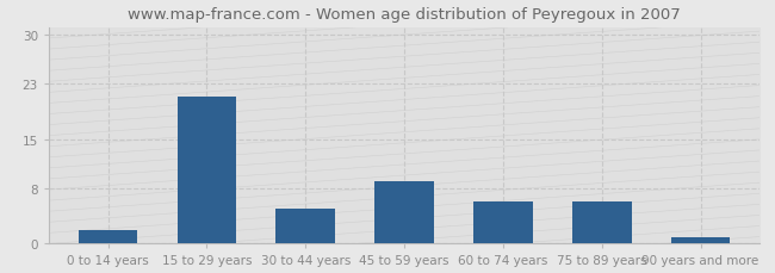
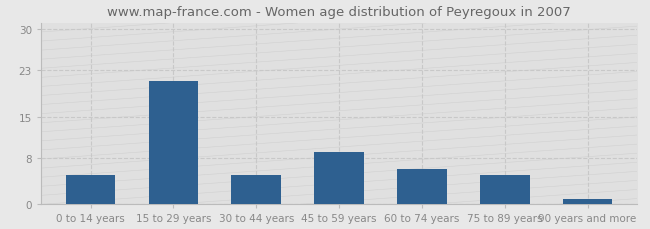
0 to 14 years: 2 -> 5
75 to 89 years: 6 -> 5
